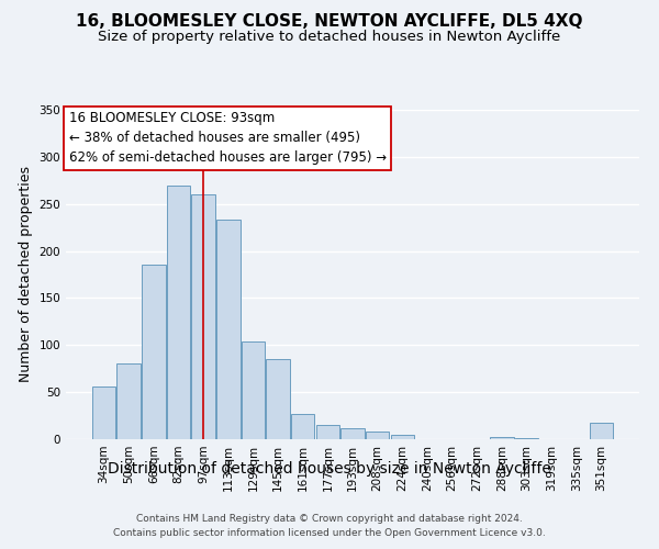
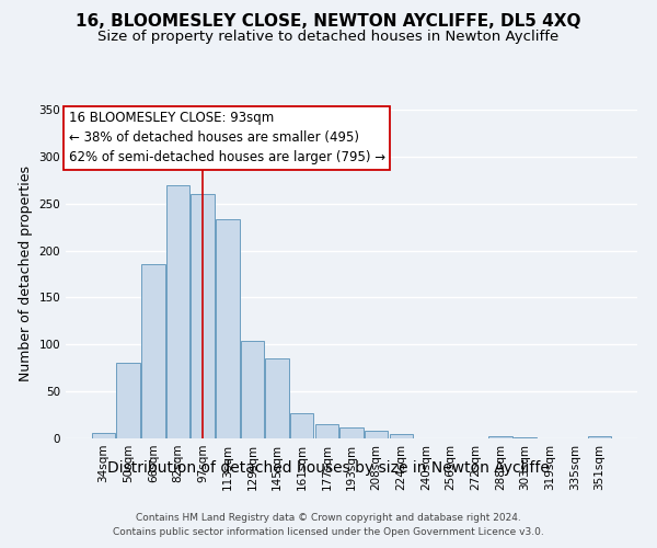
34sqm: 56 -> 6
351sqm: 18 -> 2
